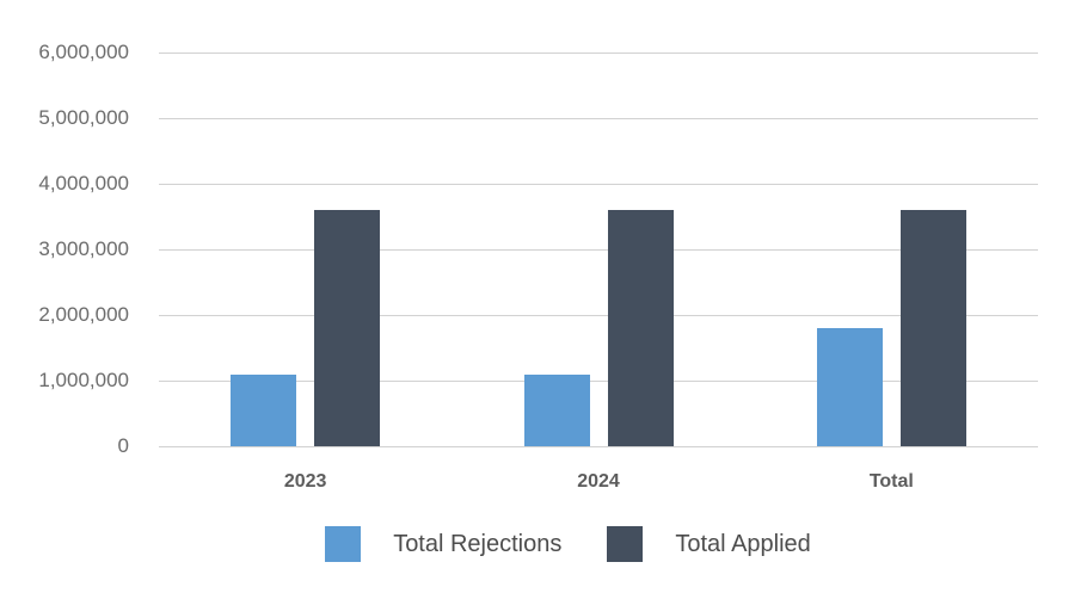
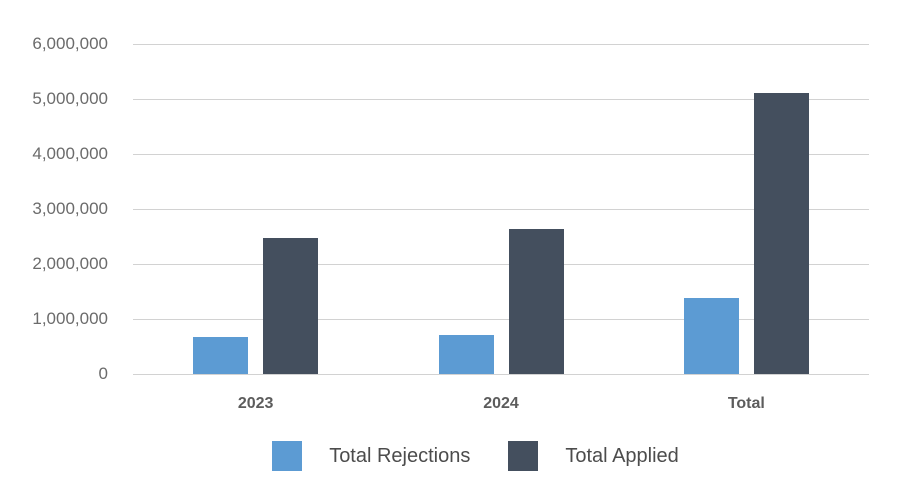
Total Rejections/2023: 1100000 -> 700000
Total Applied/2023: 3600000 -> 2500000
Total Rejections/2024: 1100000 -> 700000
Total Applied/2024: 3600000 -> 2600000
Total Rejections/Total: 1800000 -> 1400000
Total Applied/Total: 3600000 -> 5100000
